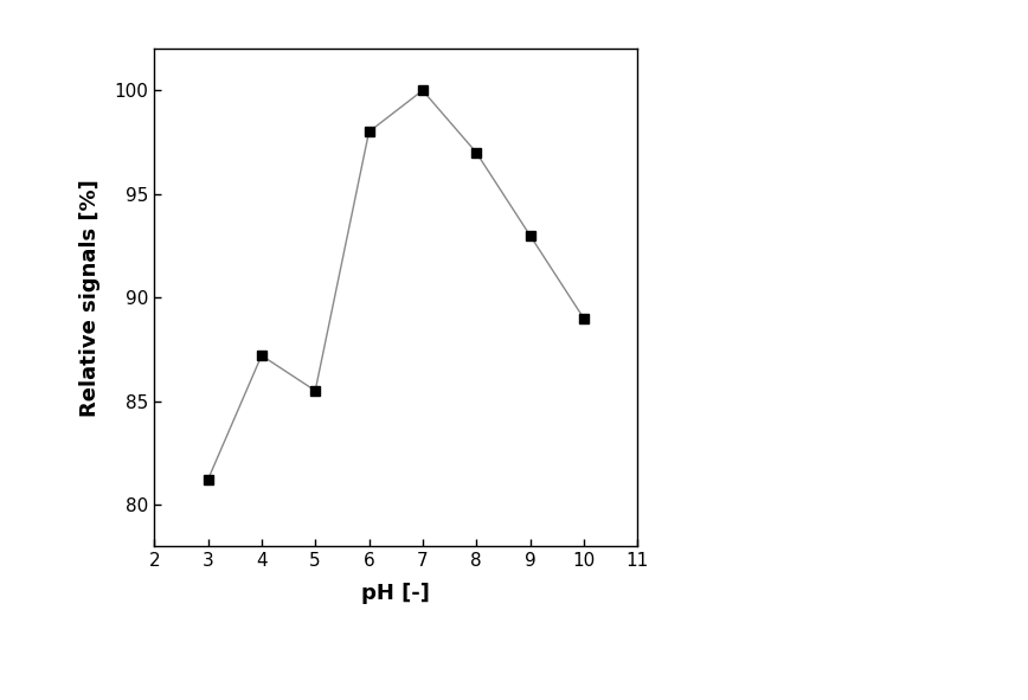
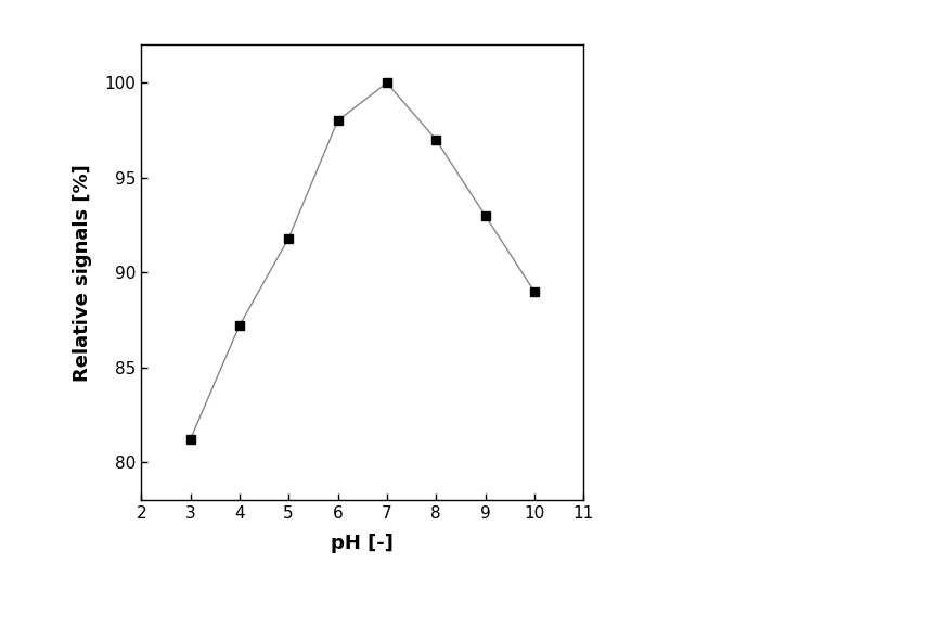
5: 85.5 -> 91.8
